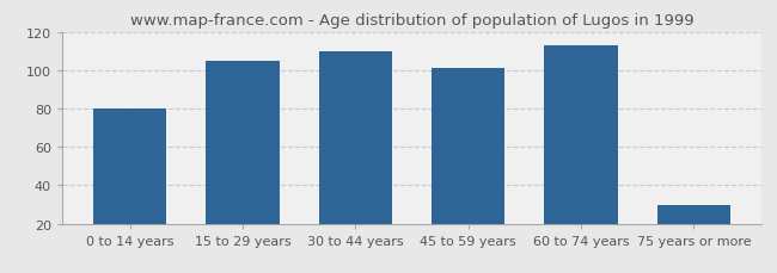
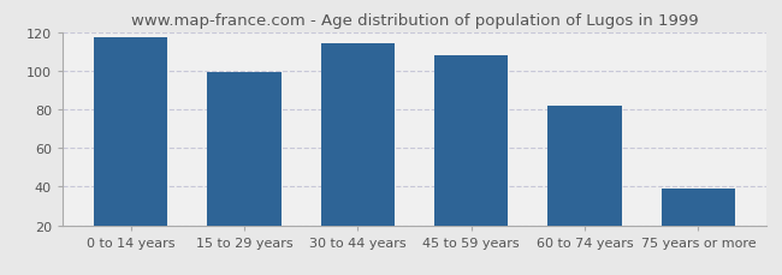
0 to 14 years: 80 -> 117
15 to 29 years: 105 -> 99
30 to 44 years: 110 -> 114
45 to 59 years: 101 -> 108
60 to 74 years: 113 -> 82
75 years or more: 30 -> 39
